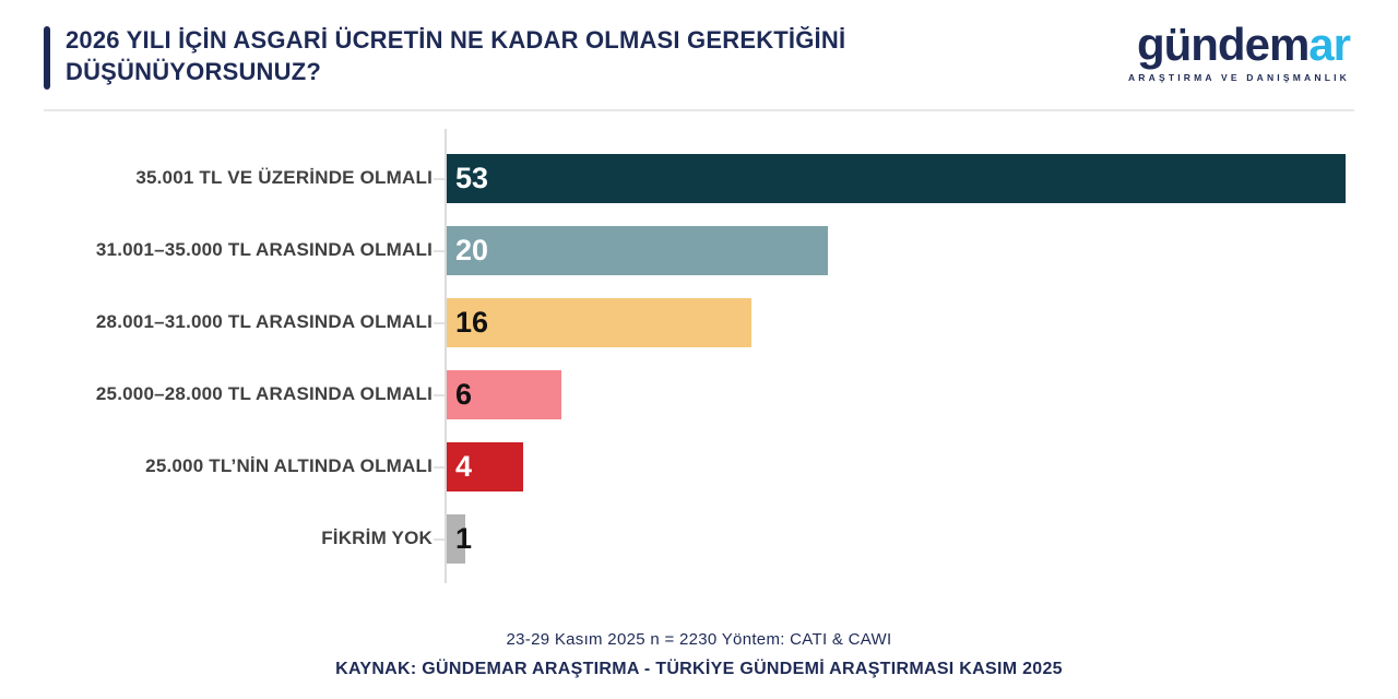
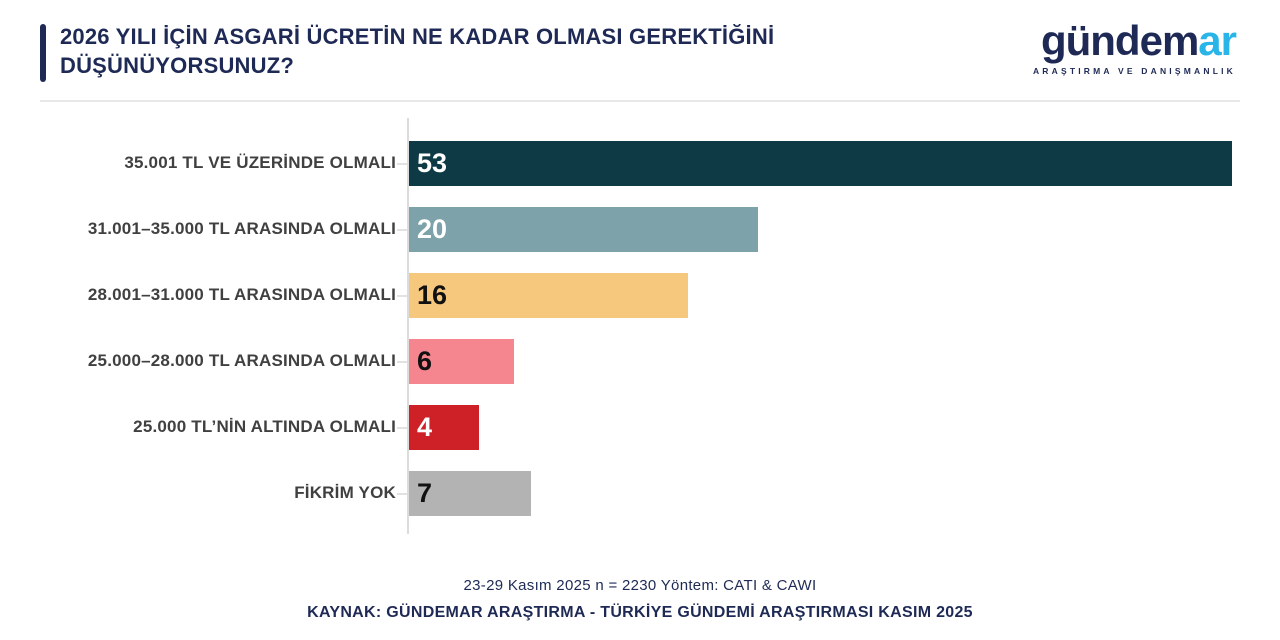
FİKRİM YOK: 1 -> 7
